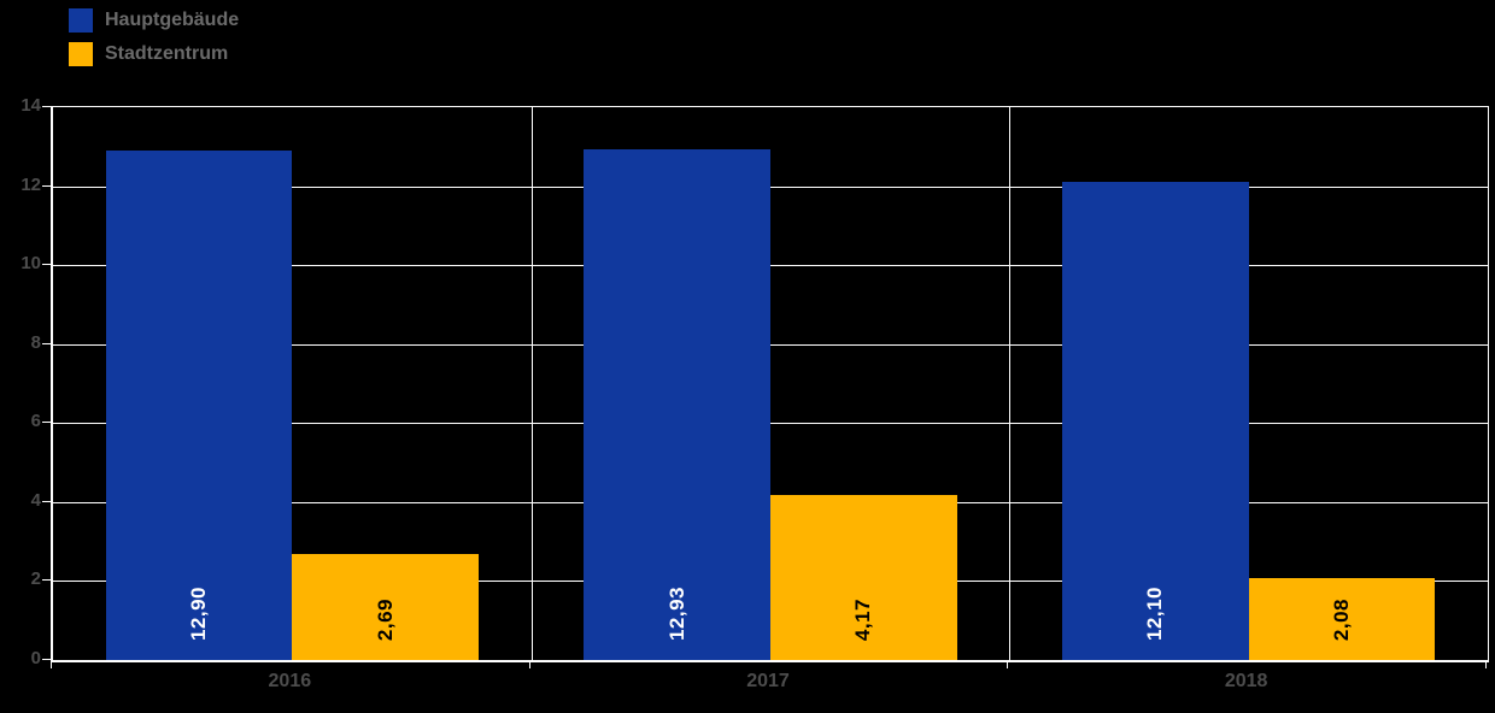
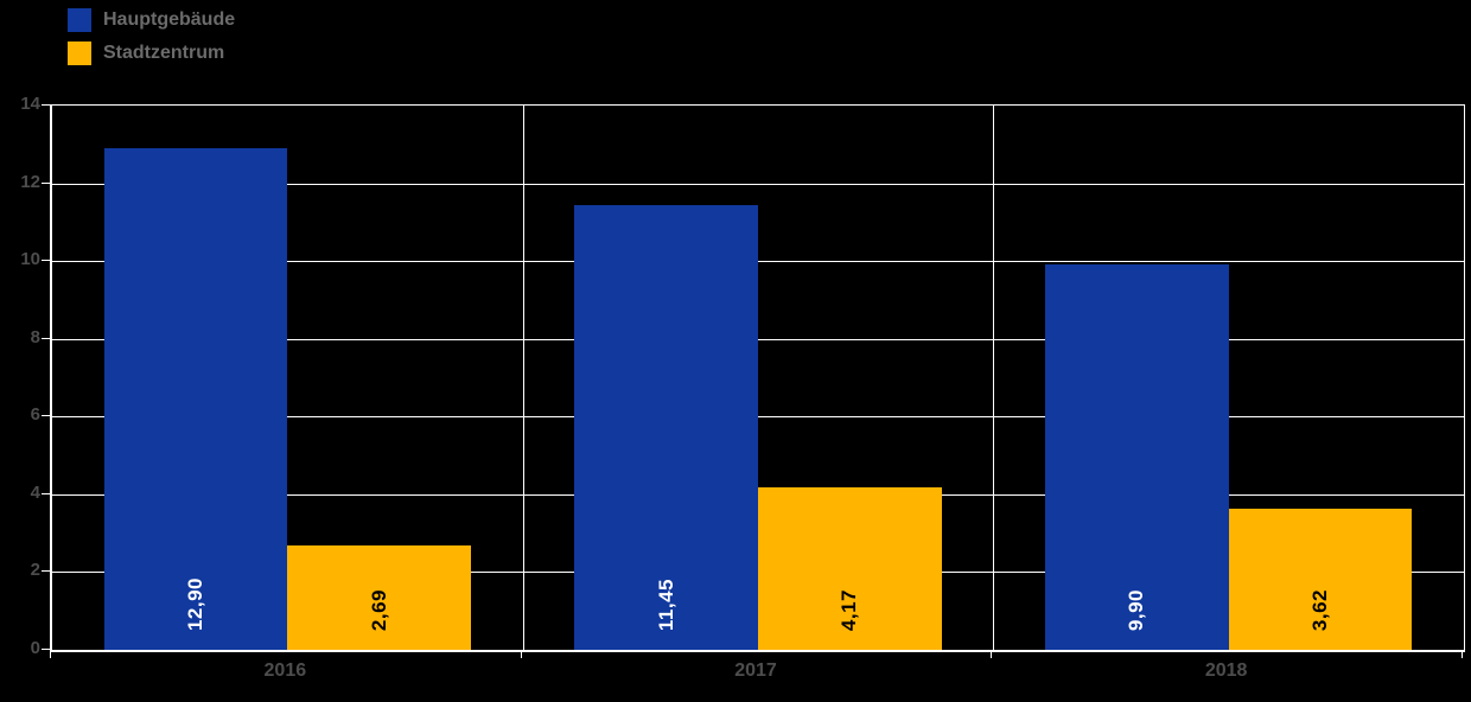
Hauptgebäude/2017: 12,93 -> 11,45
Hauptgebäude/2018: 12,10 -> 9,90
Stadtzentrum/2018: 2,08 -> 3,62
